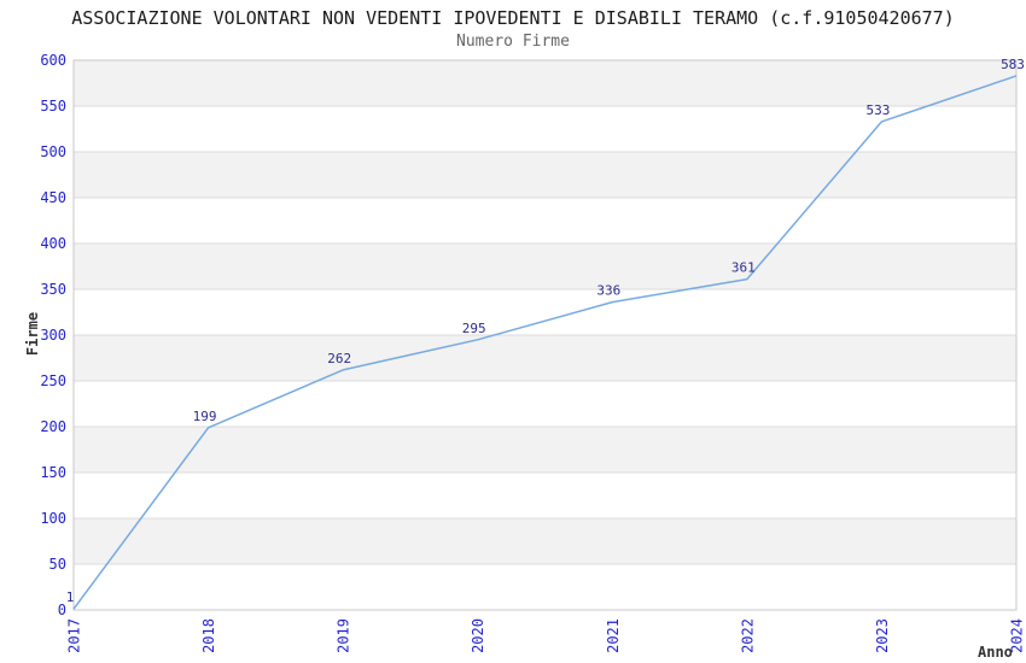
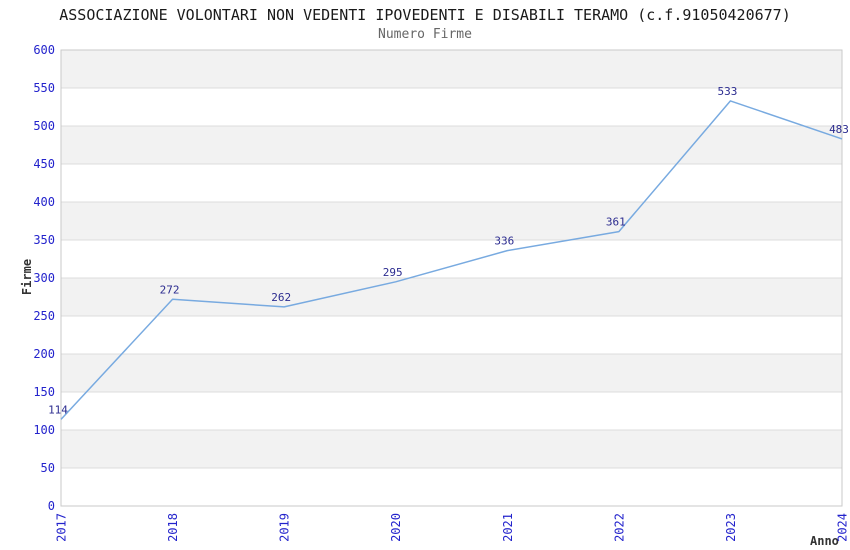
2017: 1 -> 114
2018: 199 -> 272
2024: 583 -> 483
